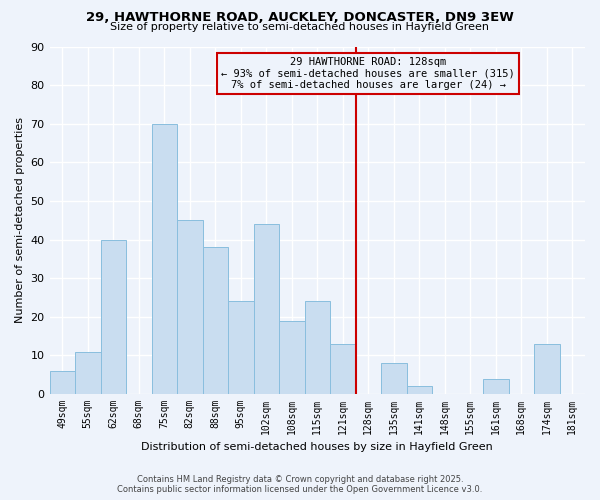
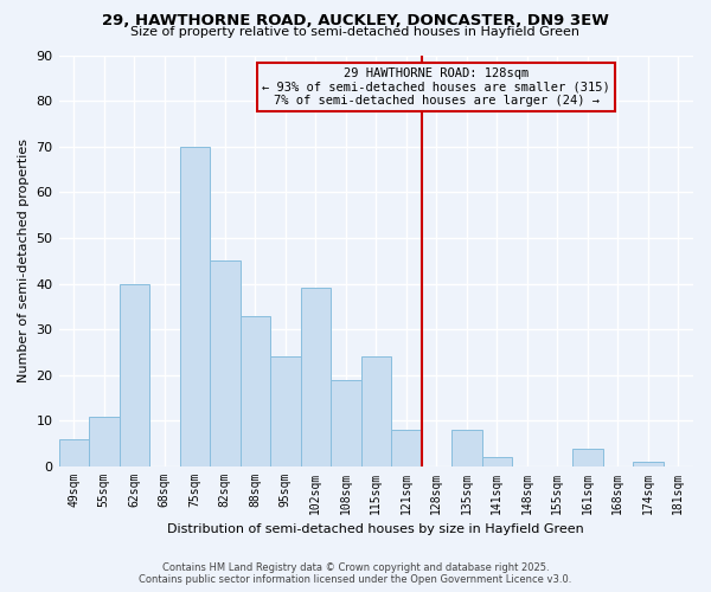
88sqm: 38 -> 33
102sqm: 44 -> 39
121sqm: 13 -> 8
174sqm: 13 -> 1
